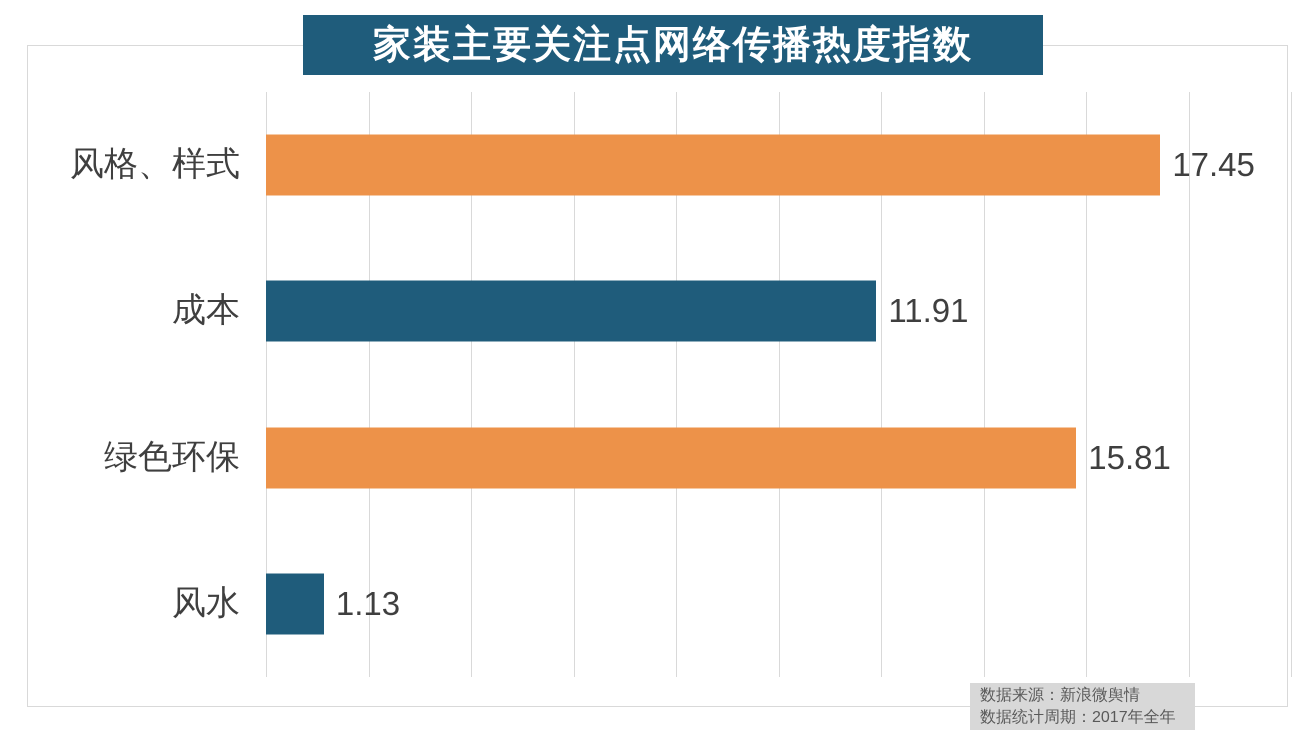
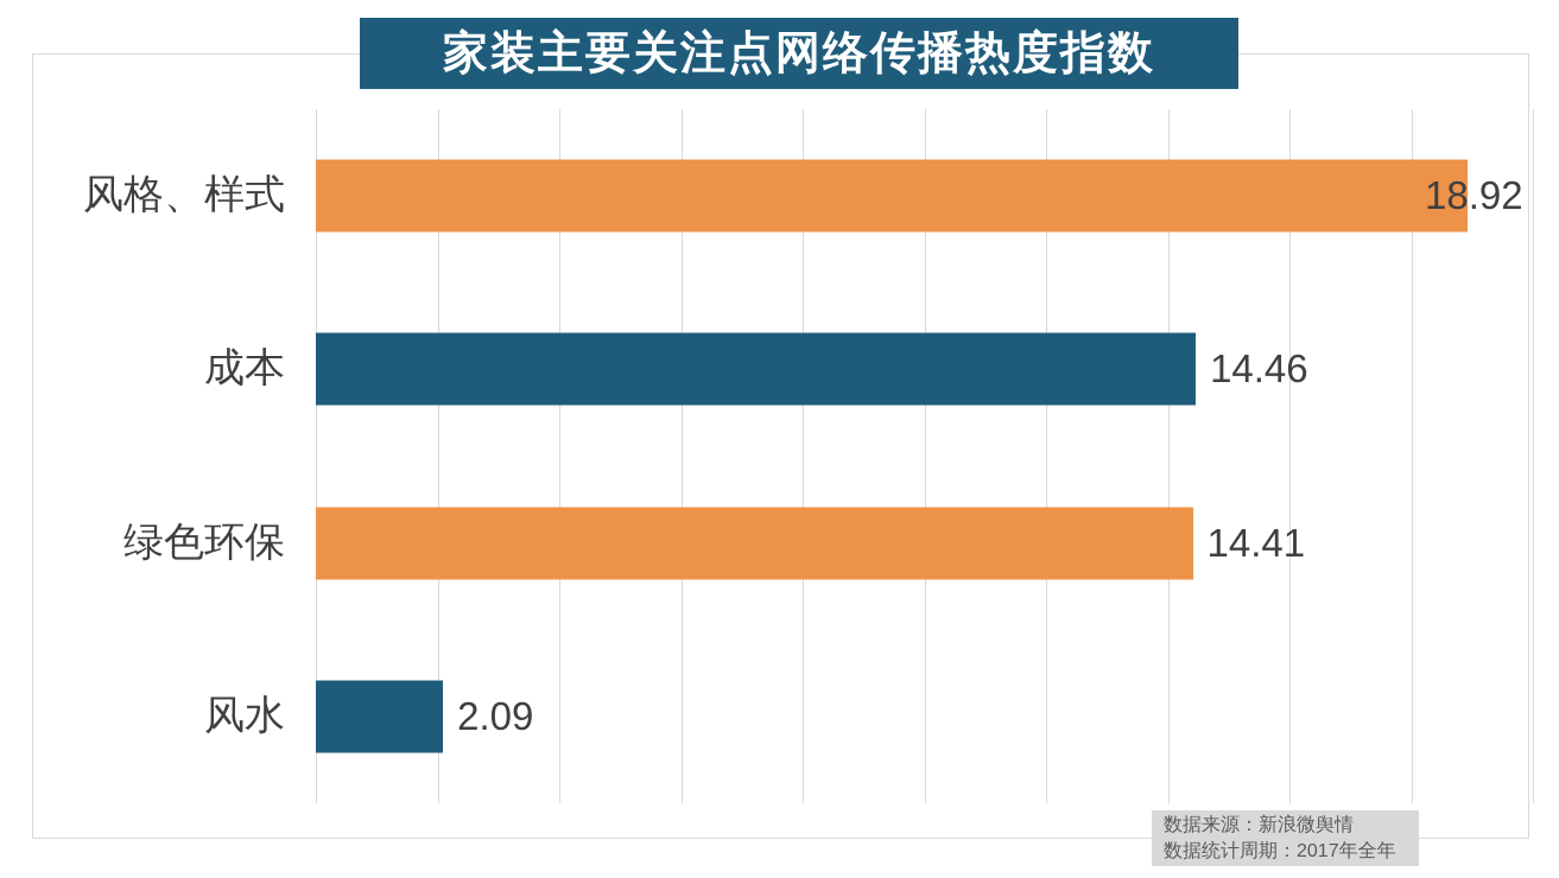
风格、样式: 17.45 -> 18.92
成本: 11.91 -> 14.46
绿色环保: 15.81 -> 14.41
风水: 1.13 -> 2.09
